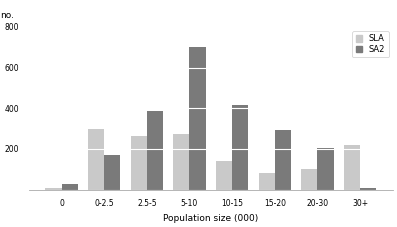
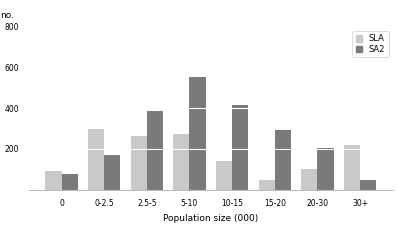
SLA/0: 10 -> 90
SA2/0: 25 -> 75
SA2/5-10: 700 -> 555
SLA/15-20: 80 -> 45
SA2/30+: 10 -> 45
